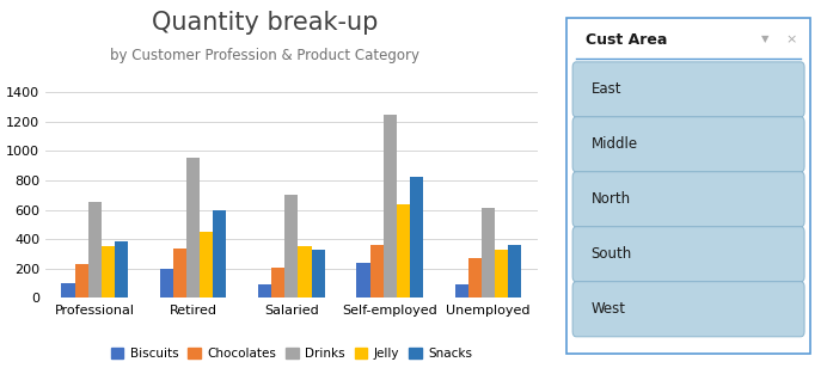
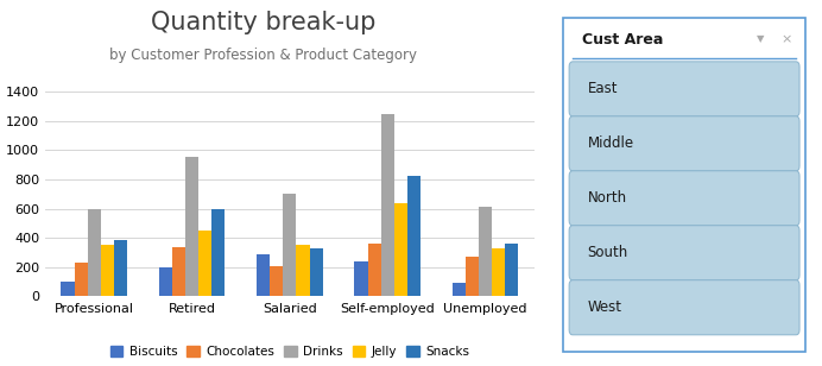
Drinks/Professional: 650 -> 600
Biscuits/Salaried: 90 -> 290
